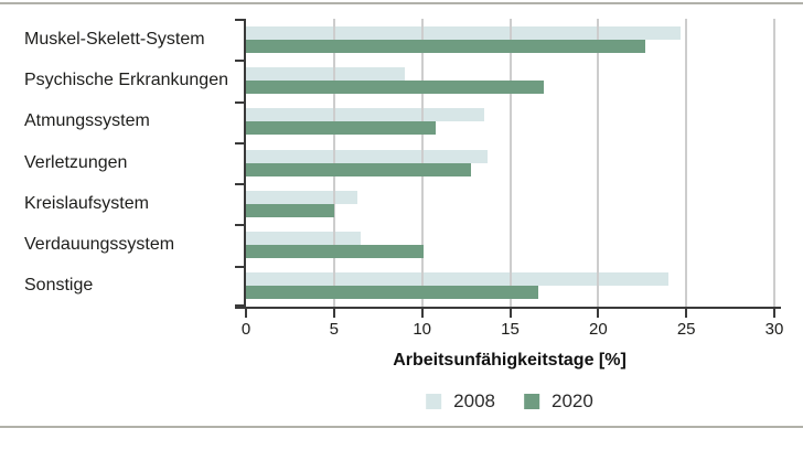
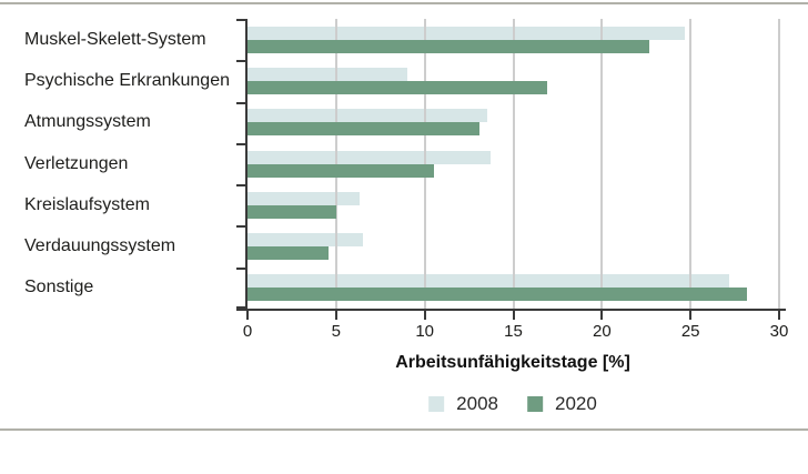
2020/Atmungssystem: 10.8 -> 13.1
2020/Verletzungen: 12.8 -> 10.5
2020/Verdauungssystem: 10.1 -> 4.6
2008/Sonstige: 24.0 -> 27.2
2020/Sonstige: 16.6 -> 28.2
